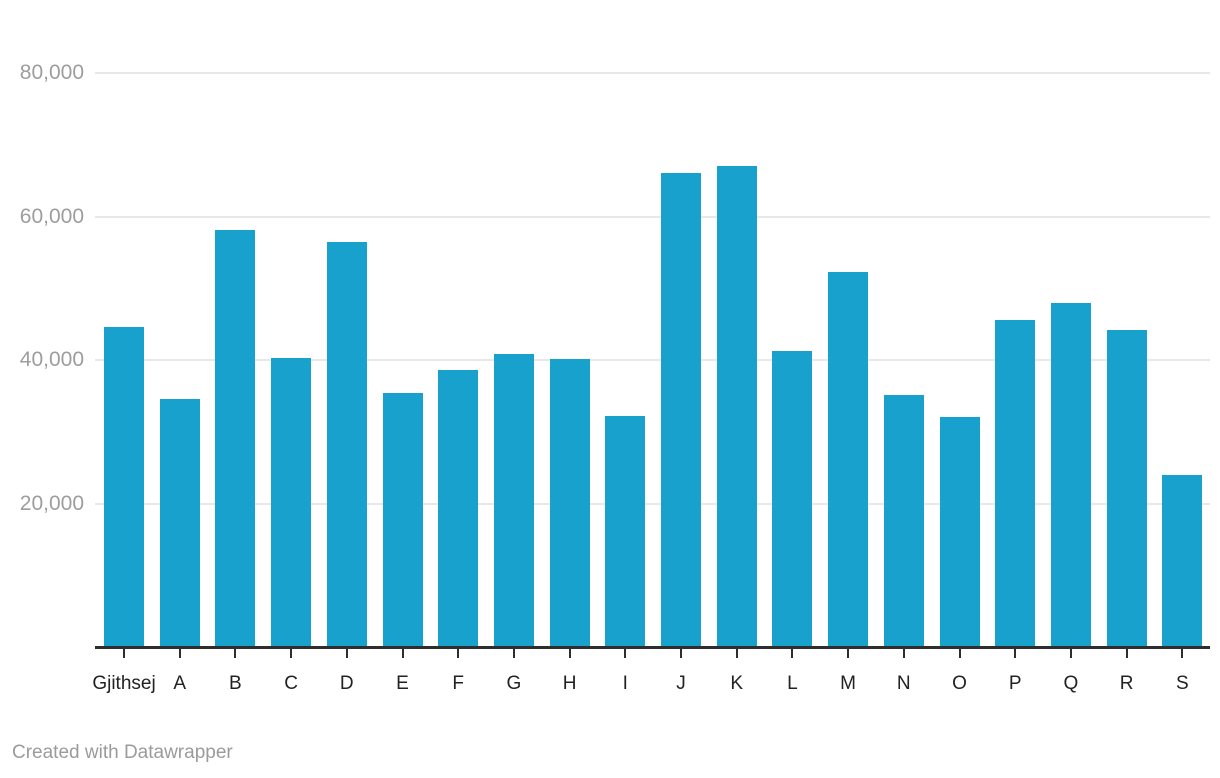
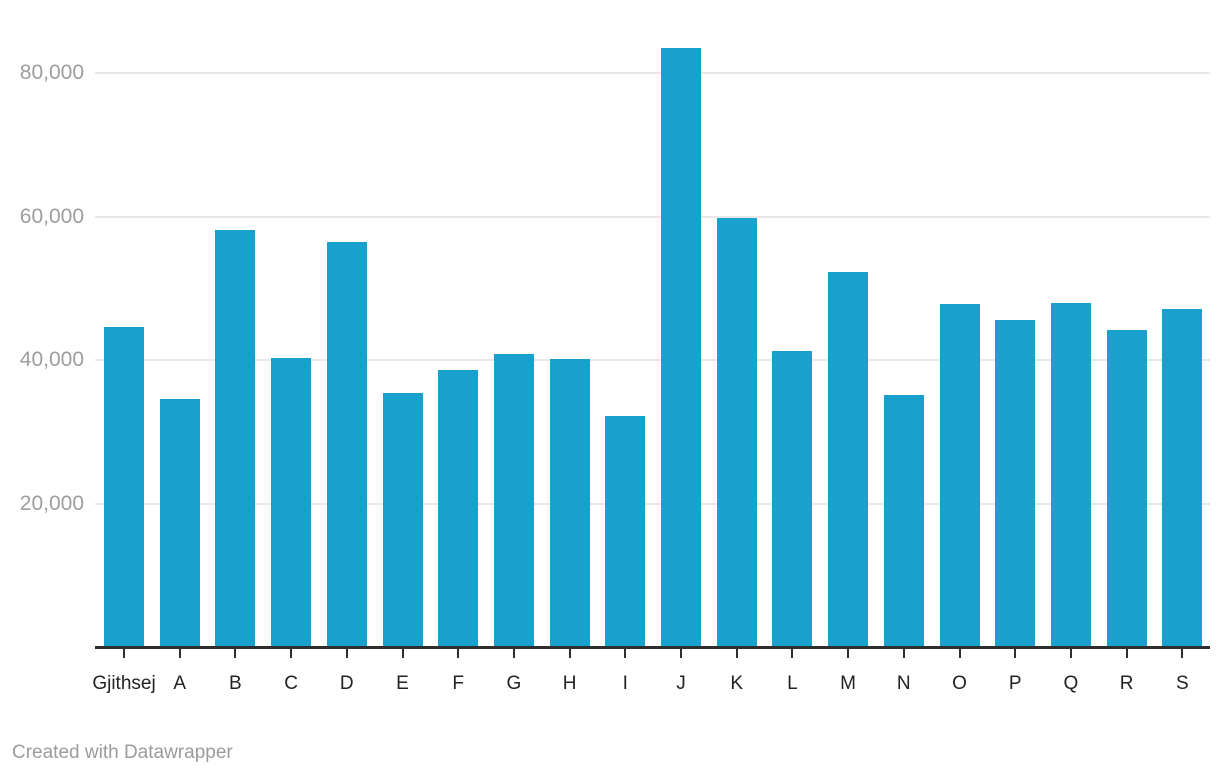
J: 66000 -> 84000
K: 67000 -> 60000
O: 32000 -> 48000
S: 24000 -> 47000
